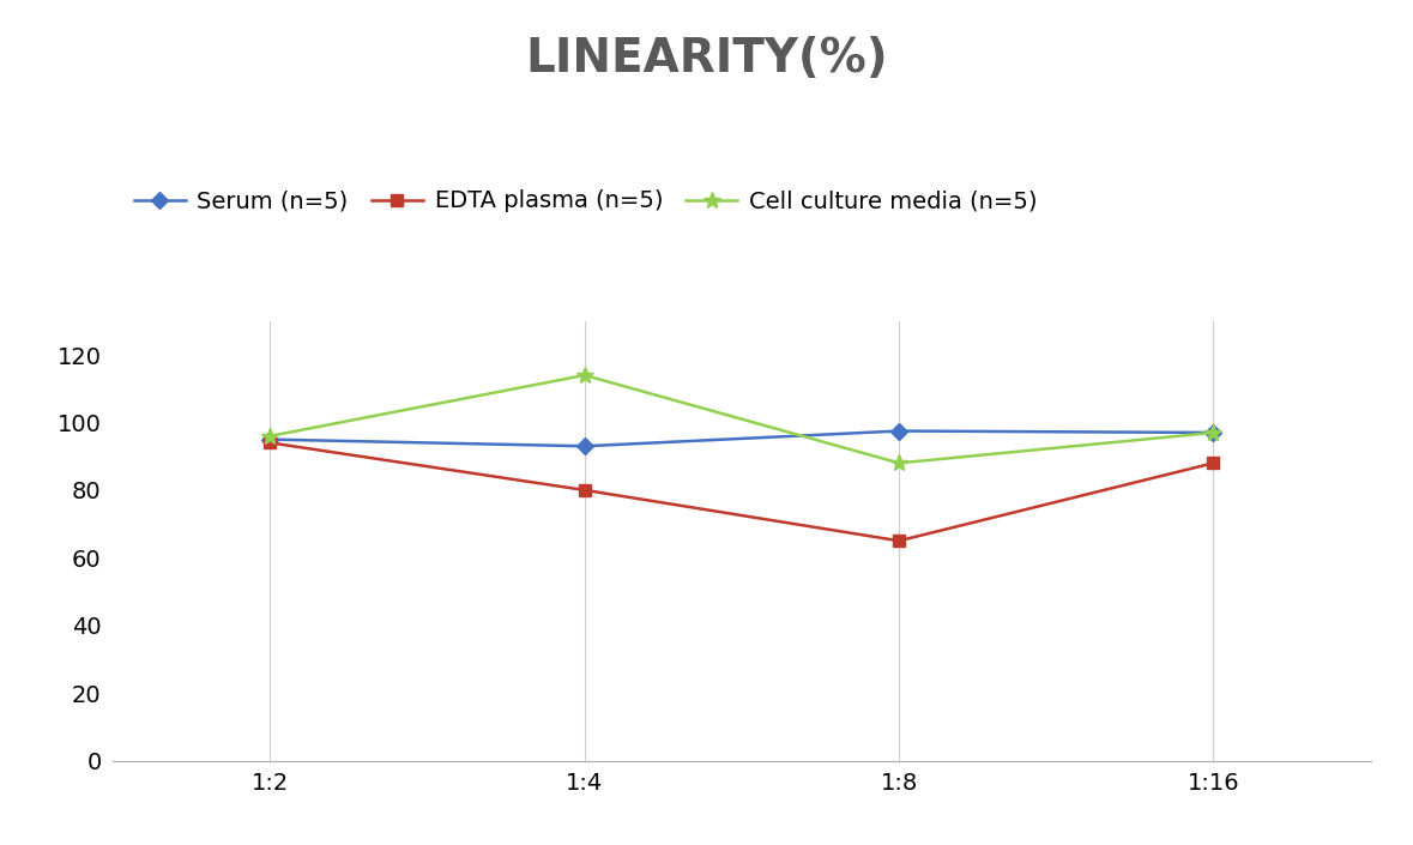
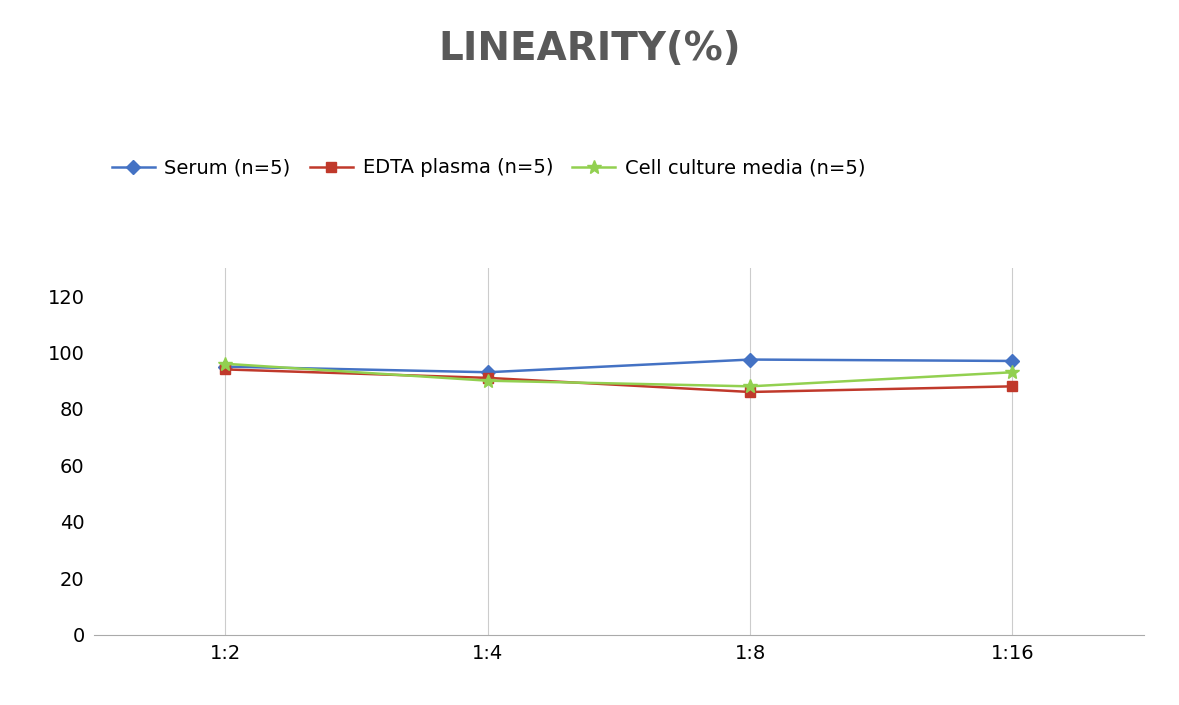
EDTA plasma (n=5)/1:4: 80 -> 91
Cell culture media (n=5)/1:4: 114 -> 90
EDTA plasma (n=5)/1:8: 65 -> 86
Cell culture media (n=5)/1:16: 97 -> 93
